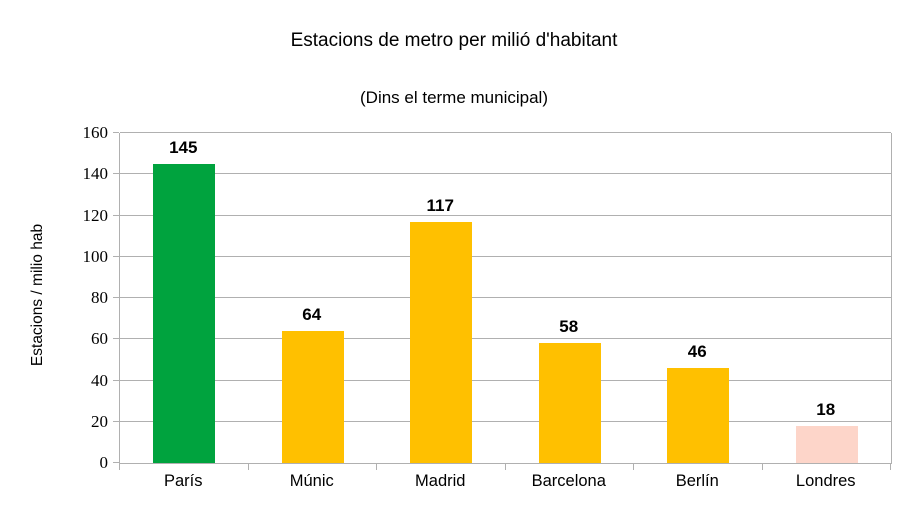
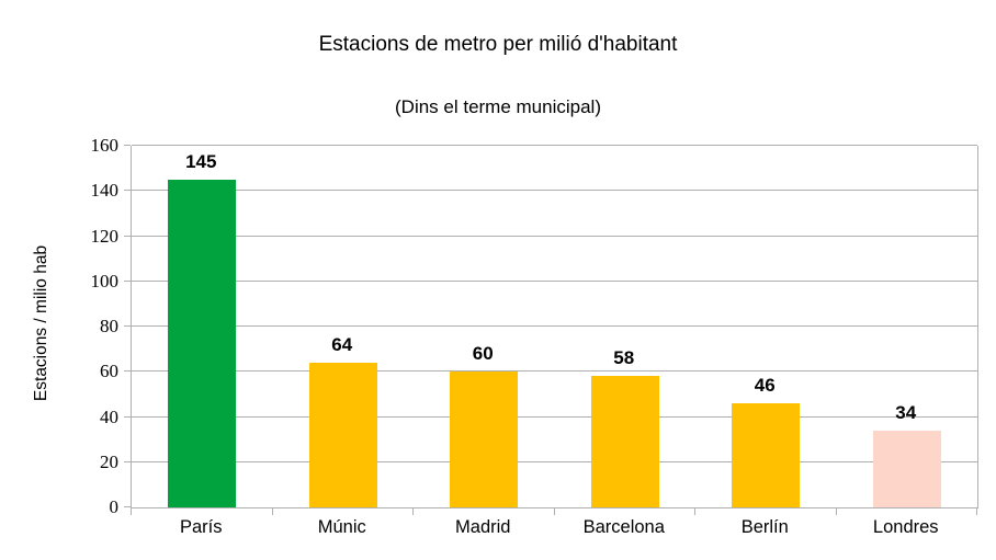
Madrid: 117 -> 60
Londres: 18 -> 34
